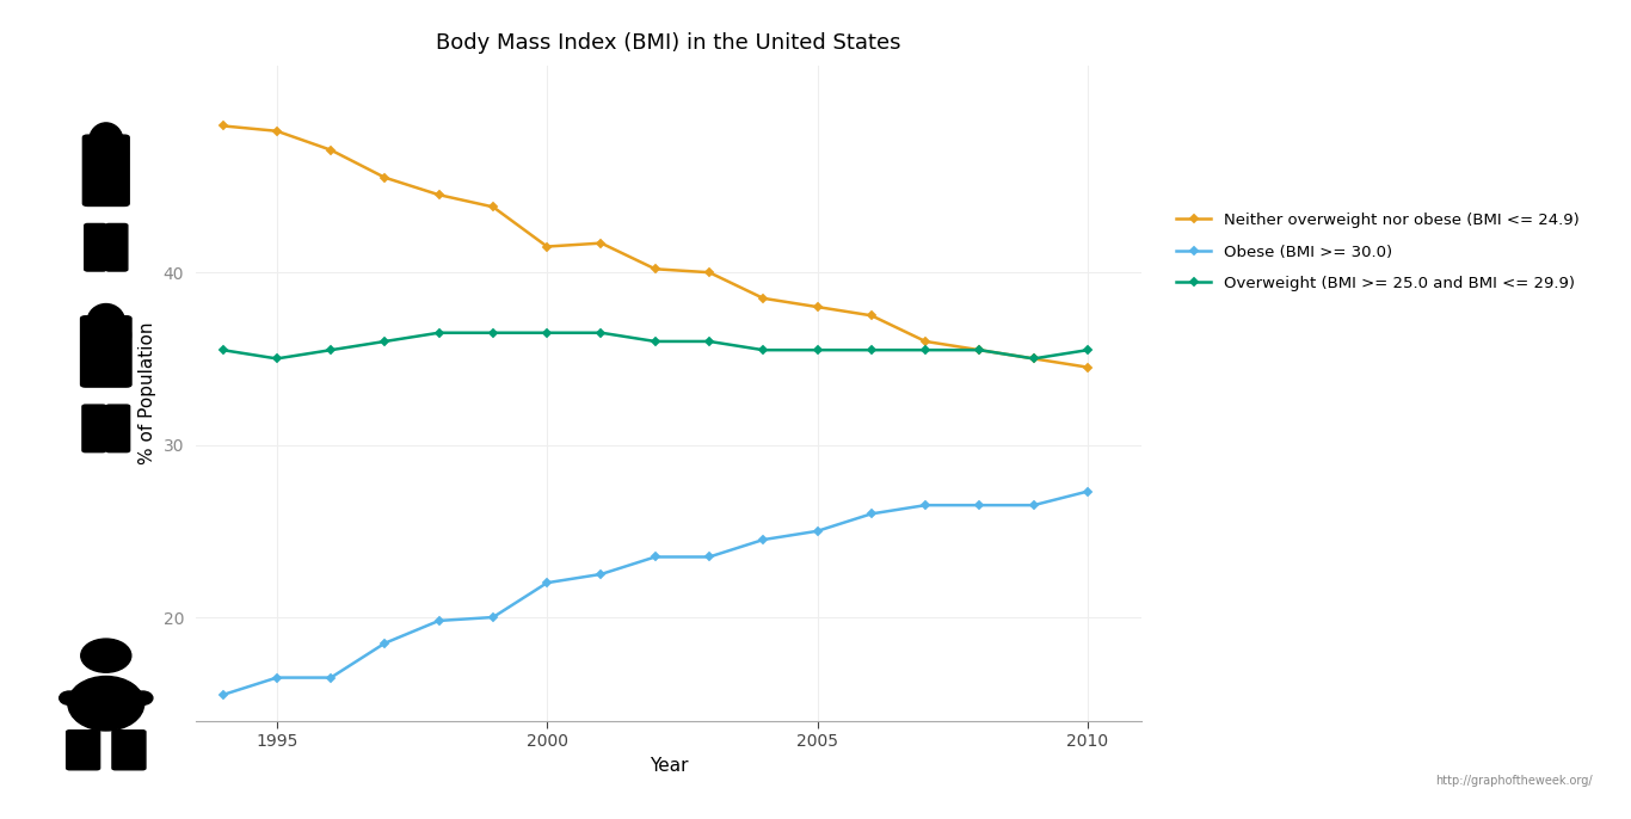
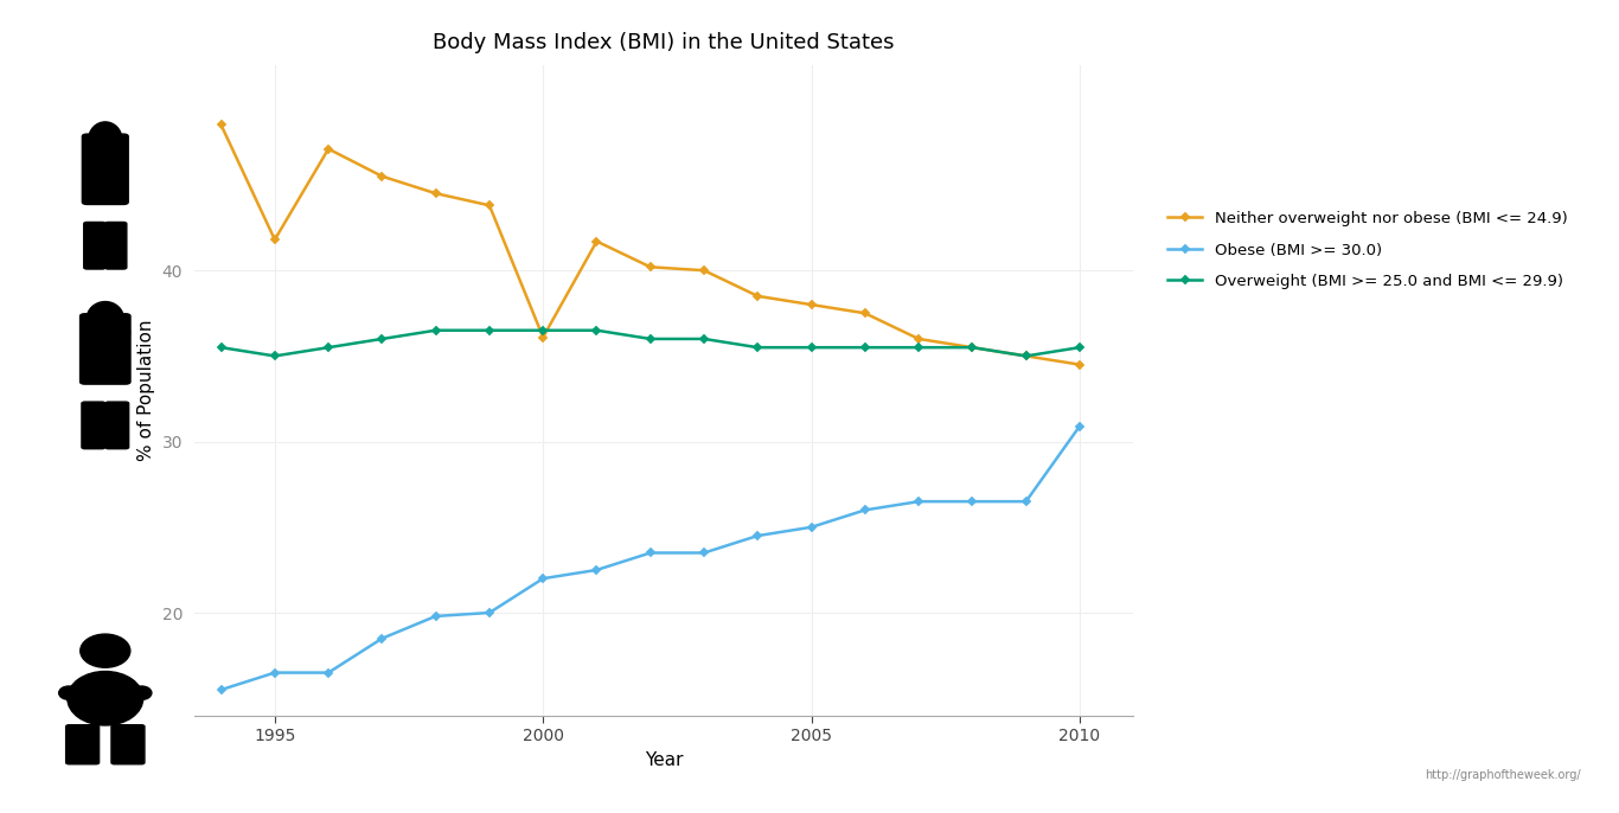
Neither overweight nor obese (BMI <= 24.9)/1995: 48.2 -> 41.8
Neither overweight nor obese (BMI <= 24.9)/2000: 41.5 -> 36.1
Obese (BMI >= 30.0)/2010: 27.3 -> 30.9
